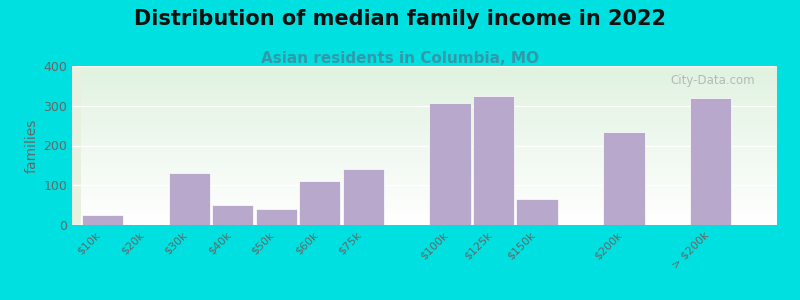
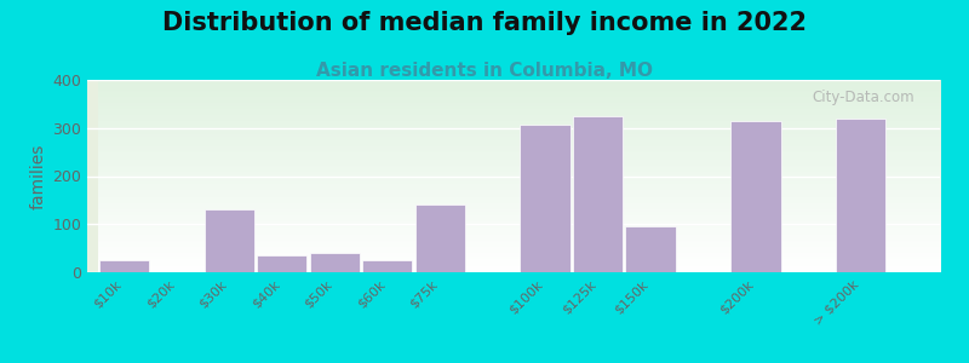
$40k: 50 -> 35
$60k: 110 -> 25
$150k: 65 -> 95
$200k: 235 -> 315
